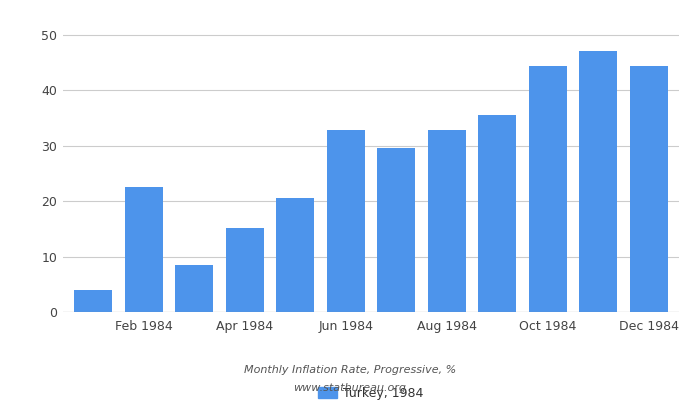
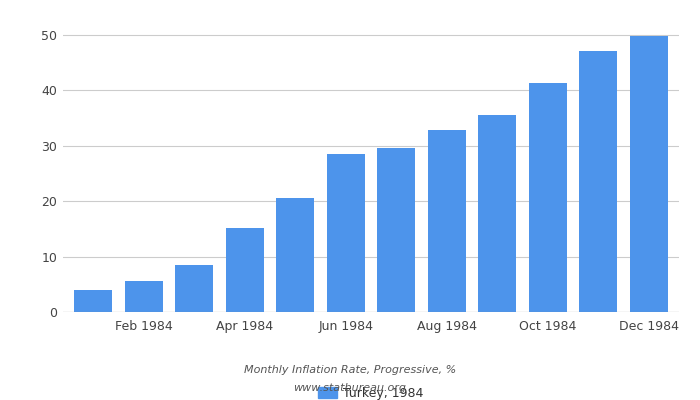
Feb 1984: 22.6 -> 5.6
Jun 1984: 32.8 -> 28.5
Oct 1984: 44.4 -> 41.4
Dec 1984: 44.4 -> 49.8
